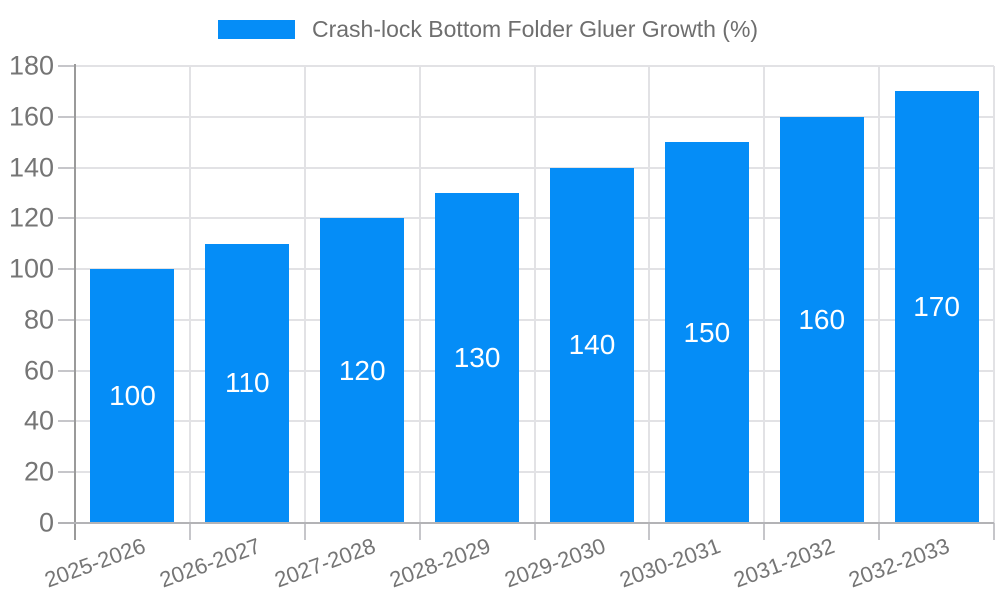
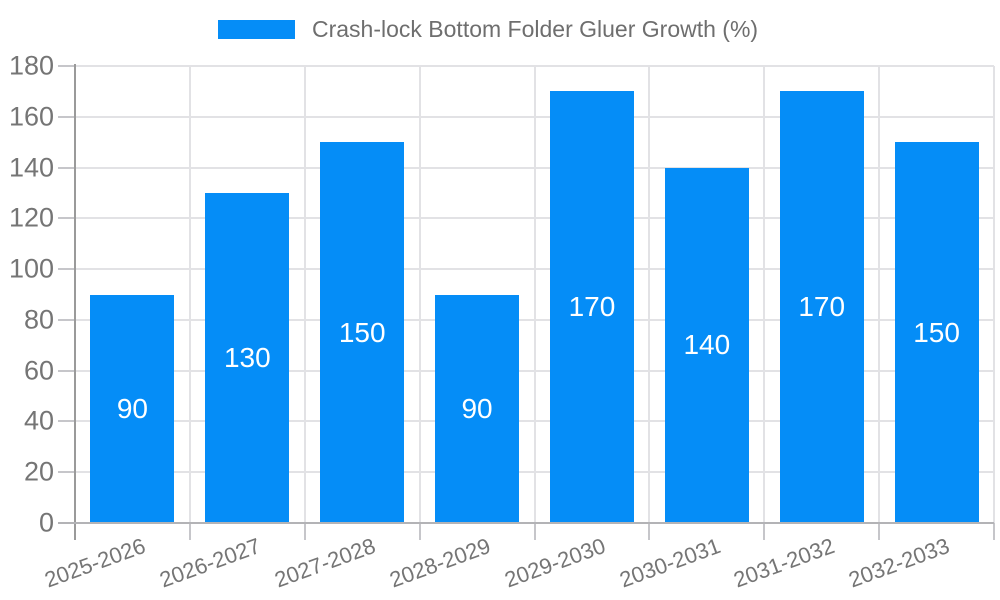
2025-2026: 100 -> 90
2026-2027: 110 -> 130
2027-2028: 120 -> 150
2028-2029: 130 -> 90
2029-2030: 140 -> 170
2030-2031: 150 -> 140
2031-2032: 160 -> 170
2032-2033: 170 -> 150
